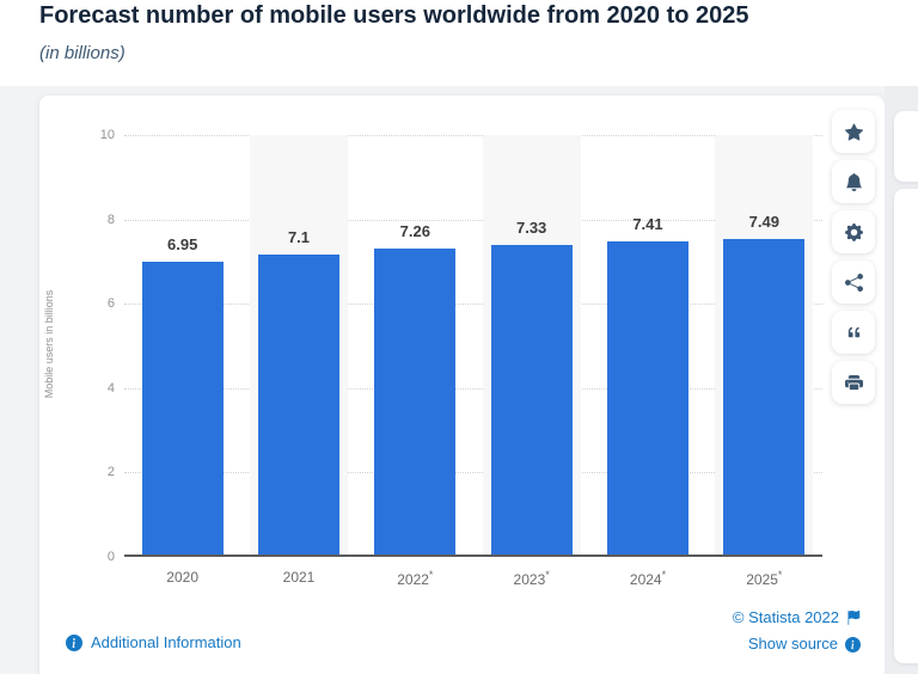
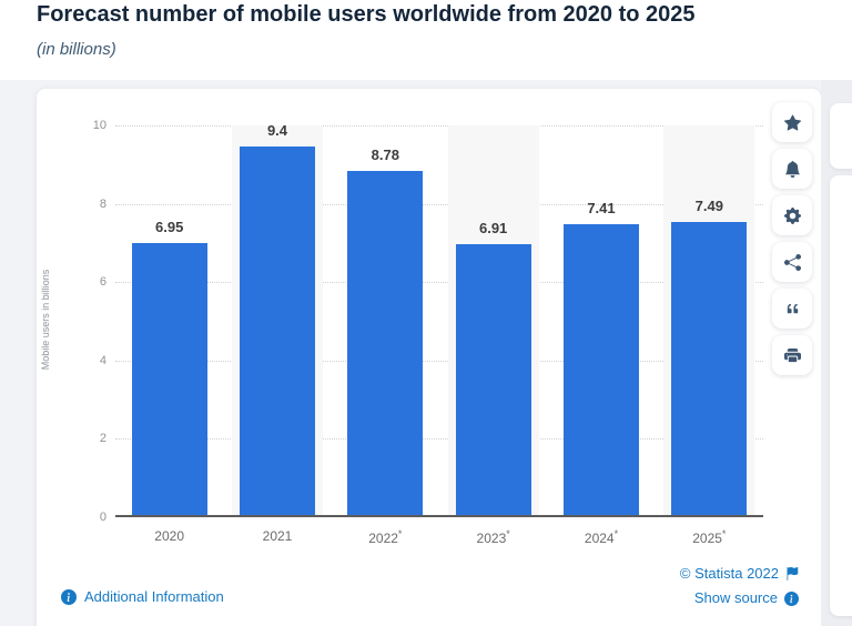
2021: 7.1 -> 9.4
2022*: 7.26 -> 8.78
2023*: 7.33 -> 6.91
